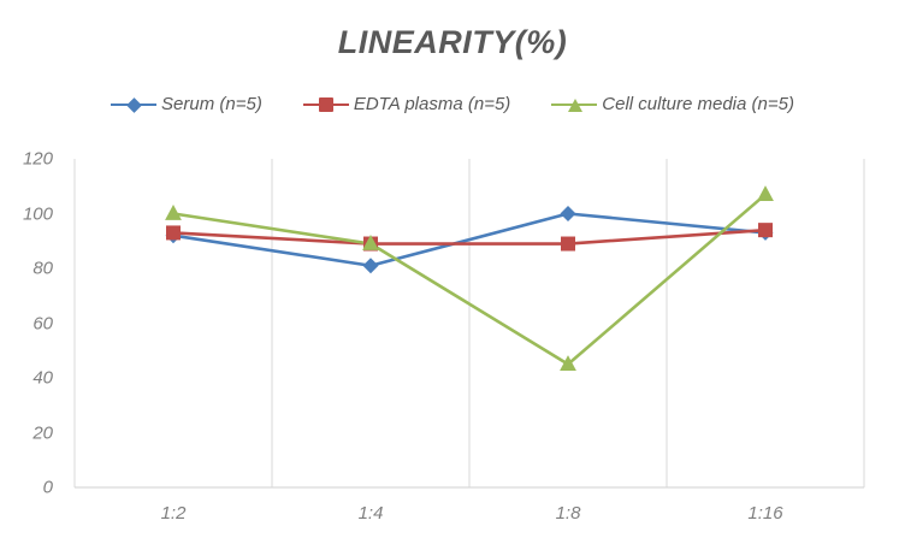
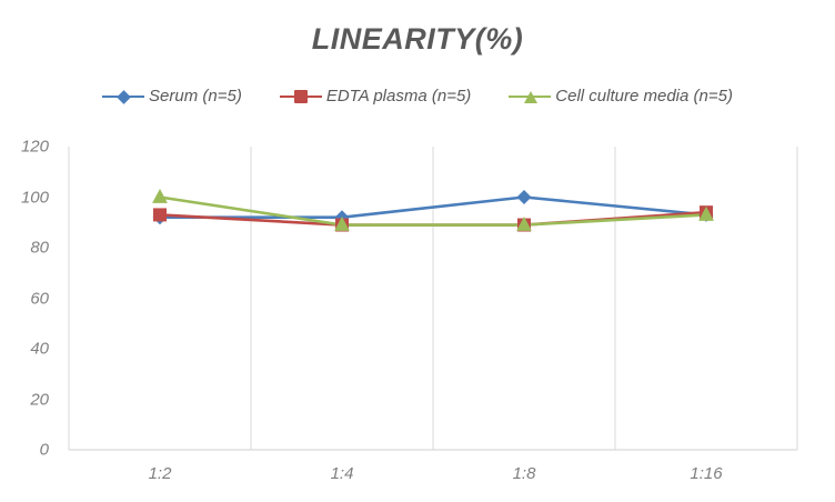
Serum (n=5)/1:4: 81 -> 92
Cell culture media (n=5)/1:8: 45 -> 89
Cell culture media (n=5)/1:16: 107 -> 93
